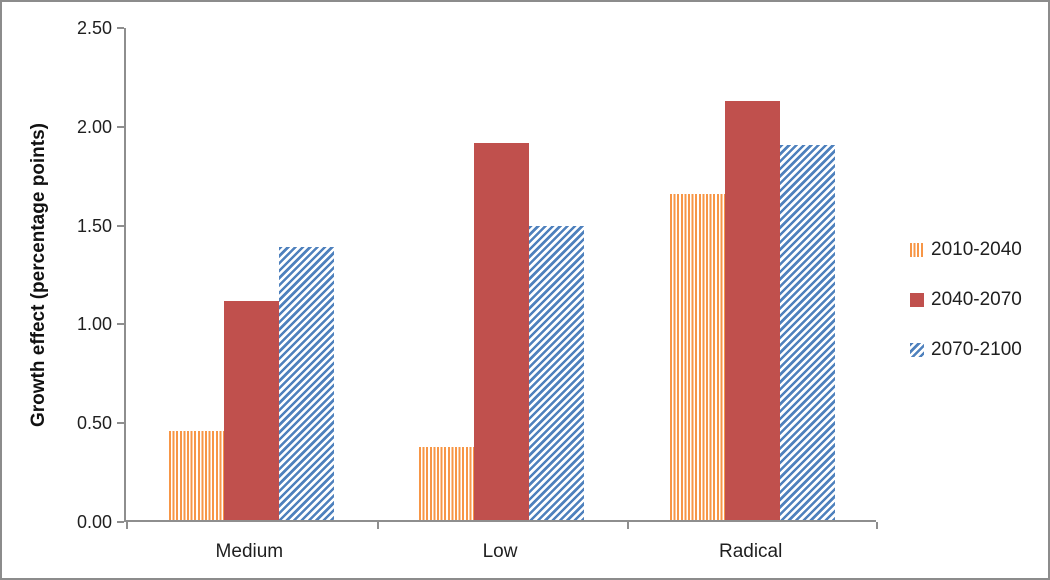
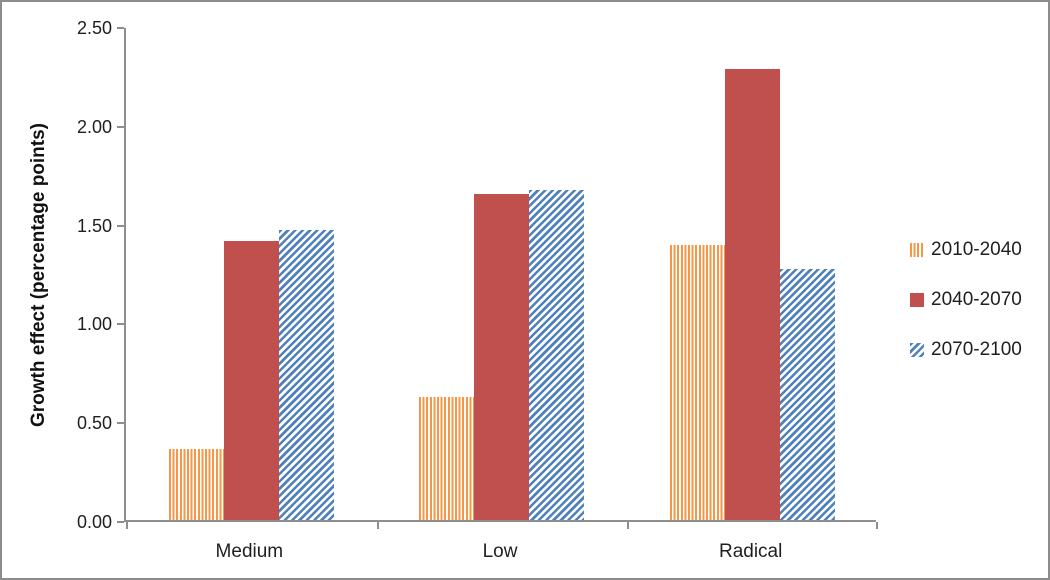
2010-2040/Medium: 0.45 -> 0.36
2040-2070/Medium: 1.11 -> 1.41
2070-2100/Medium: 1.38 -> 1.47
2010-2040/Low: 0.37 -> 0.62
2040-2070/Low: 1.91 -> 1.65
2070-2100/Low: 1.49 -> 1.67
2010-2040/Radical: 1.65 -> 1.39
2040-2070/Radical: 2.12 -> 2.28
2070-2100/Radical: 1.90 -> 1.27
